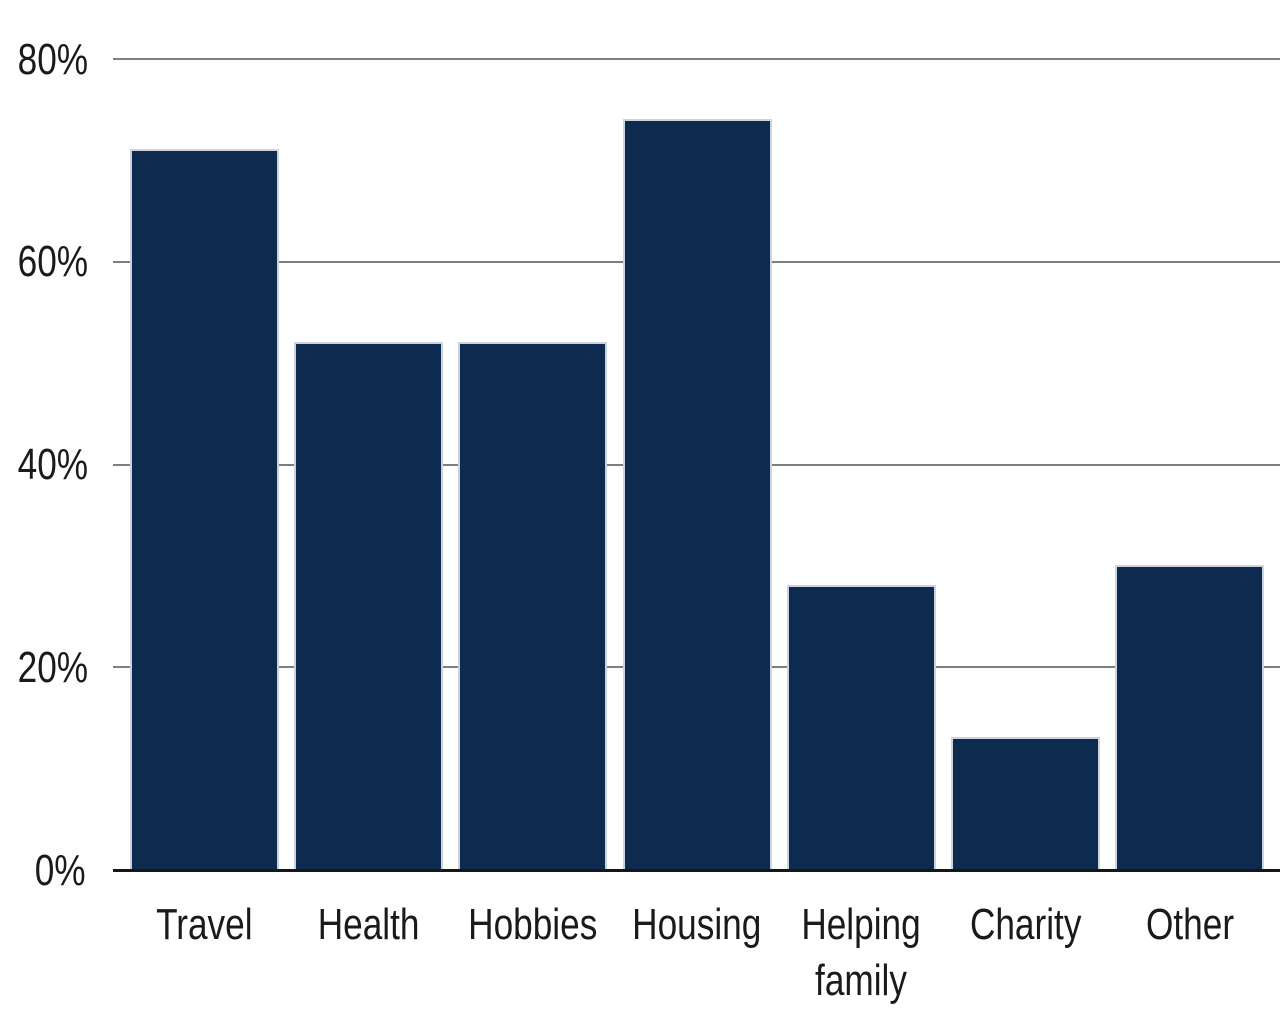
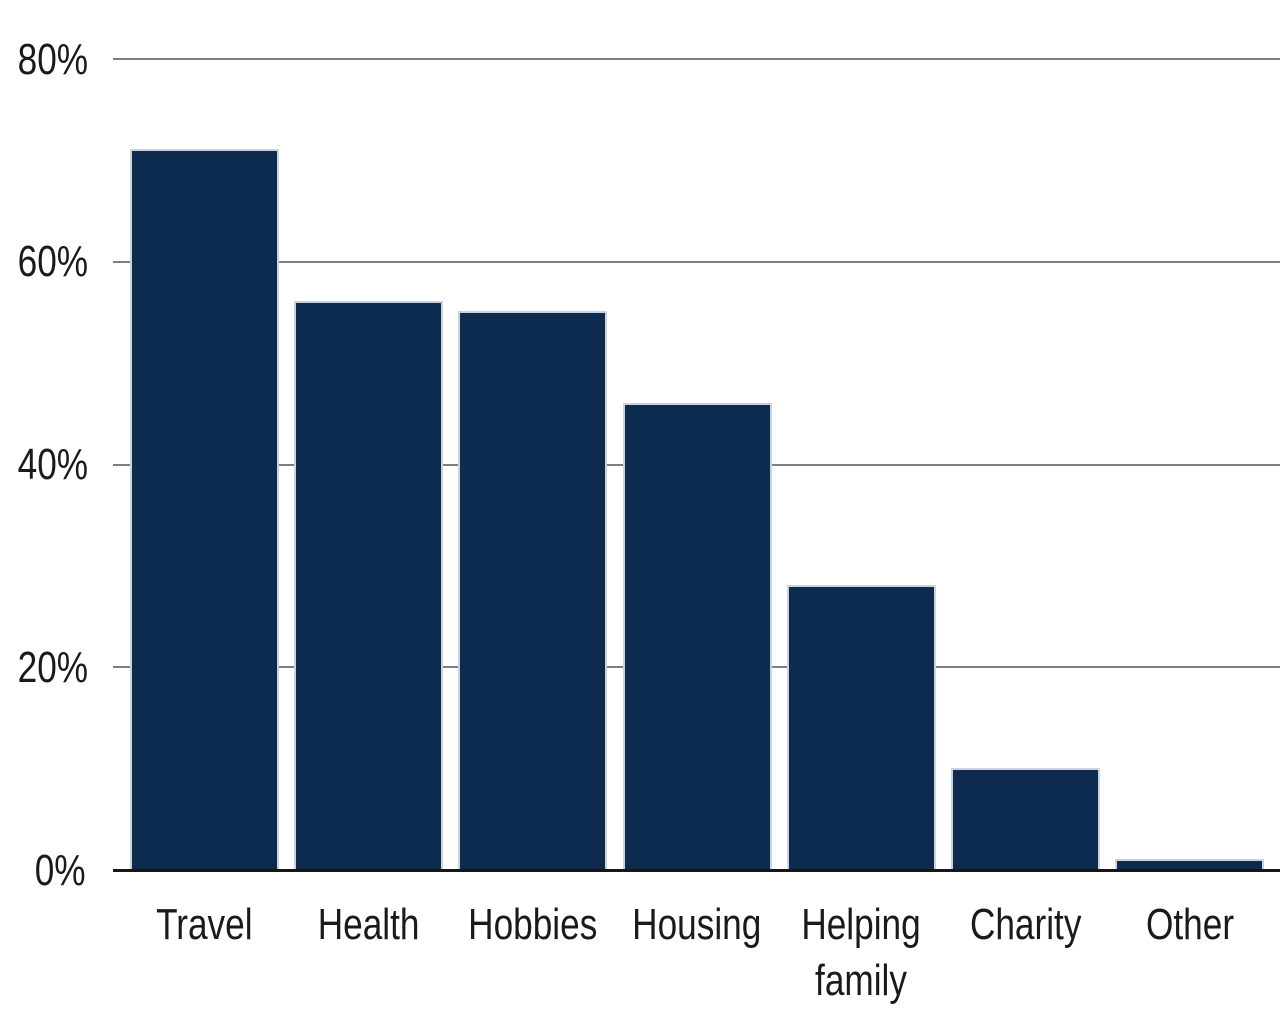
Health: 52% -> 56%
Hobbies: 52% -> 55%
Housing: 74% -> 46%
Charity: 13% -> 10%
Other: 30% -> 1%
